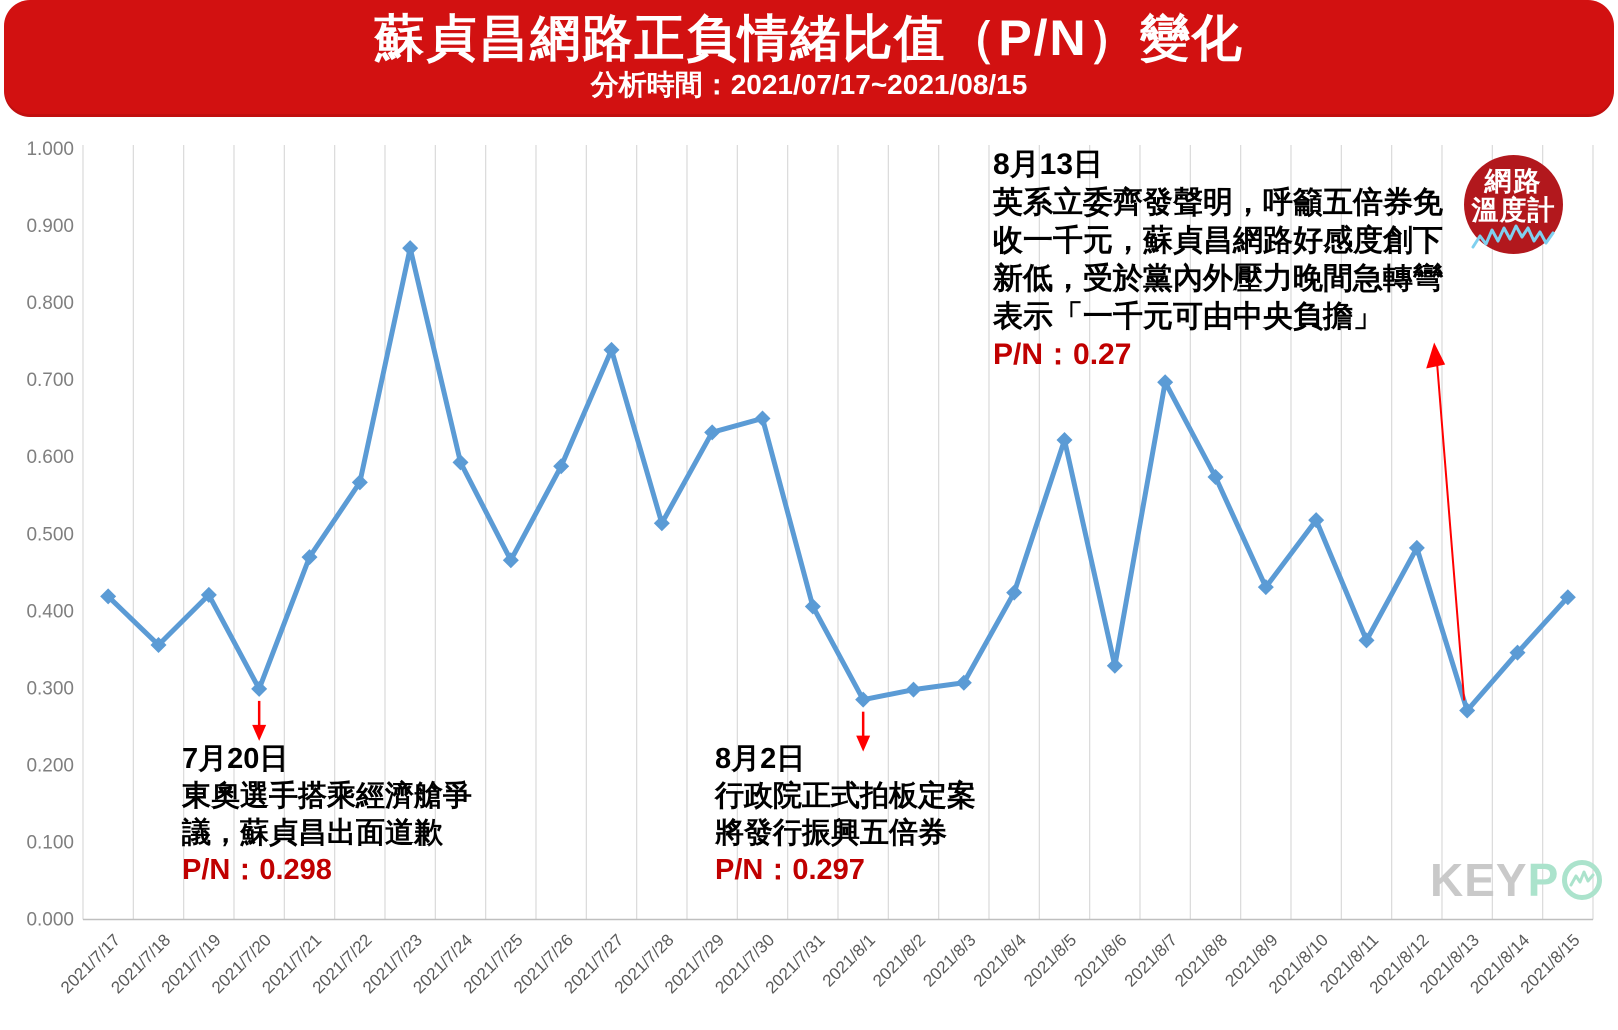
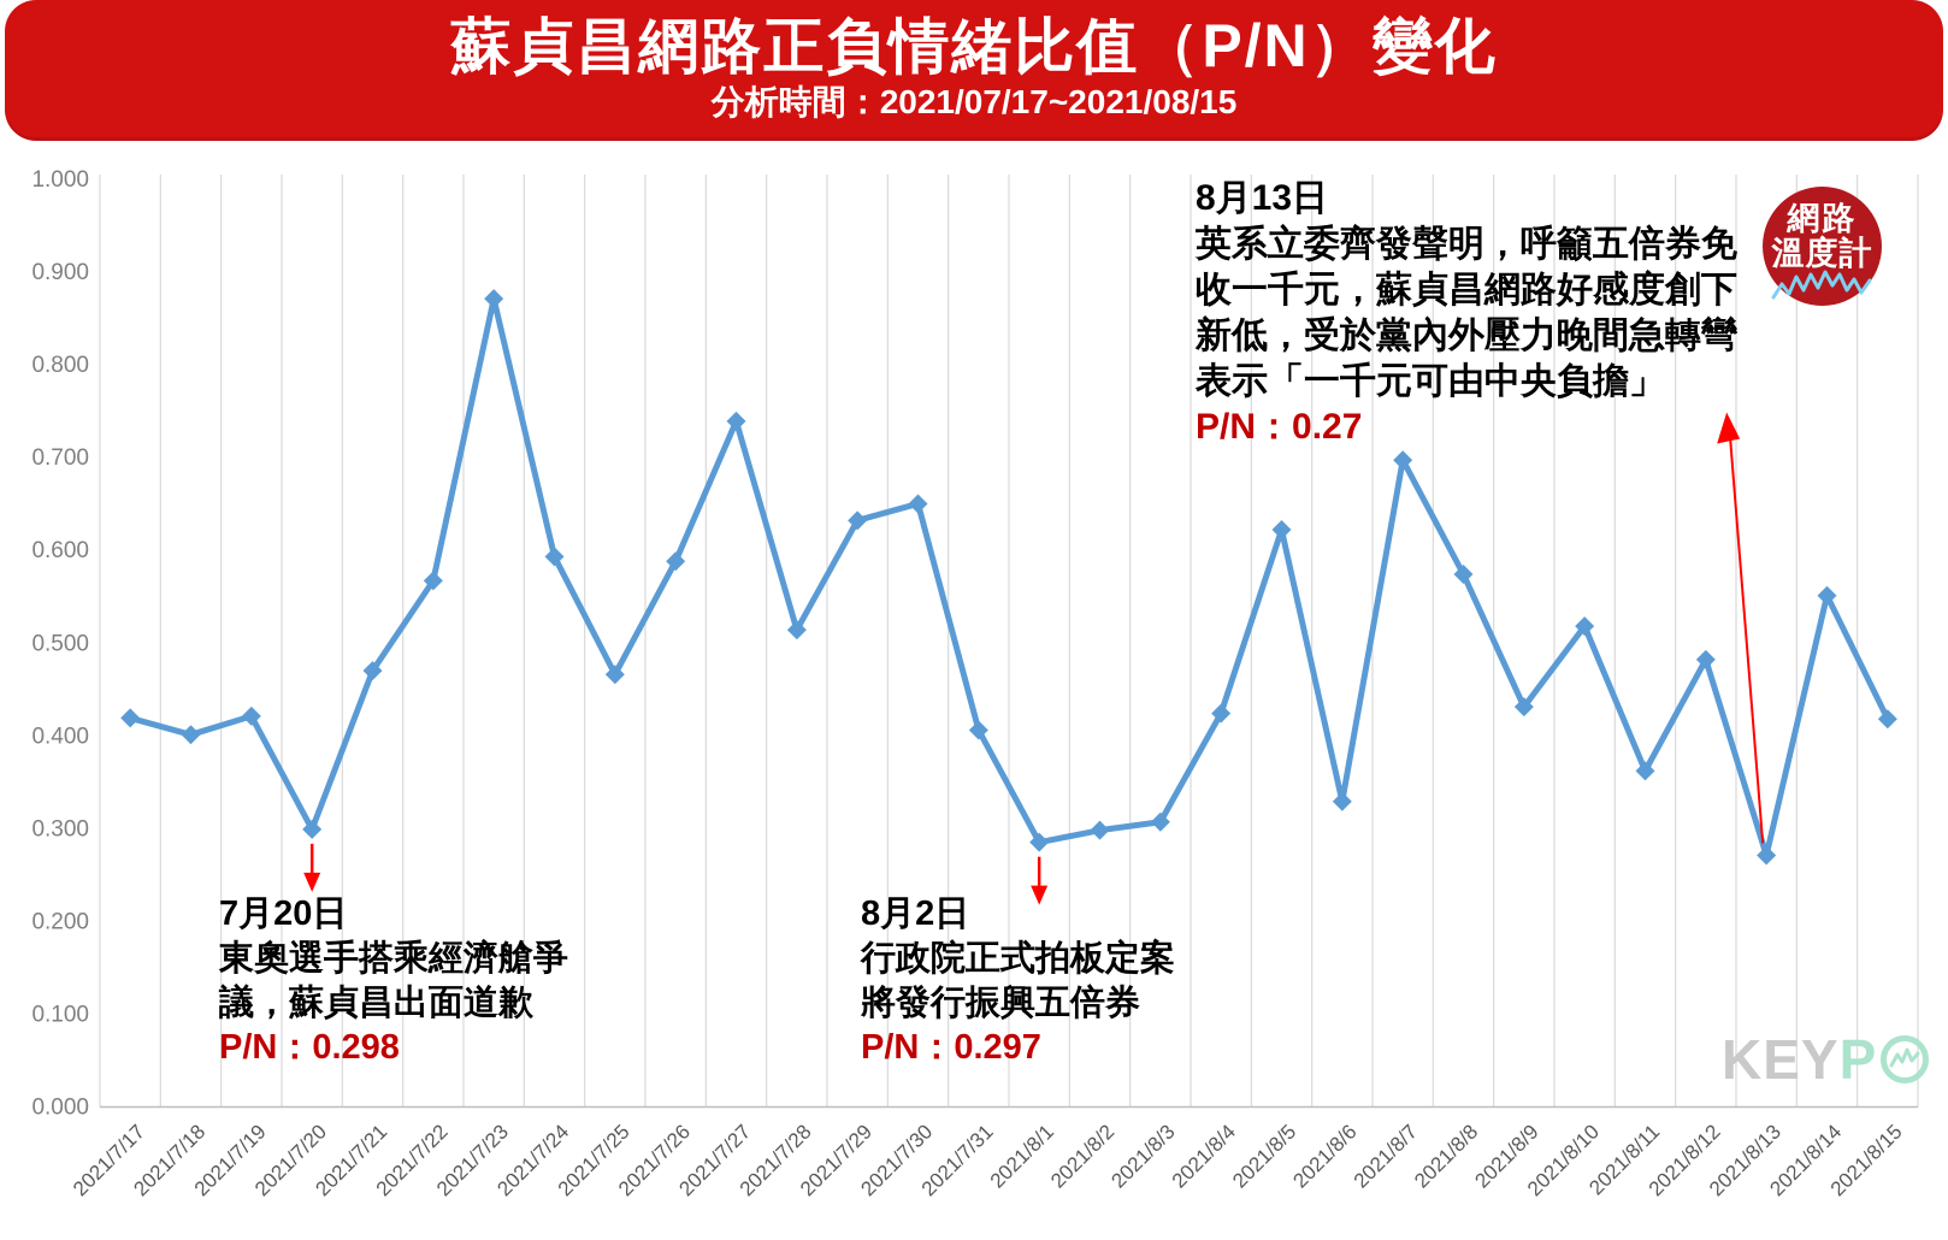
2021/7/18: 0.35 -> 0.40
2021/8/14: 0.34 -> 0.55
